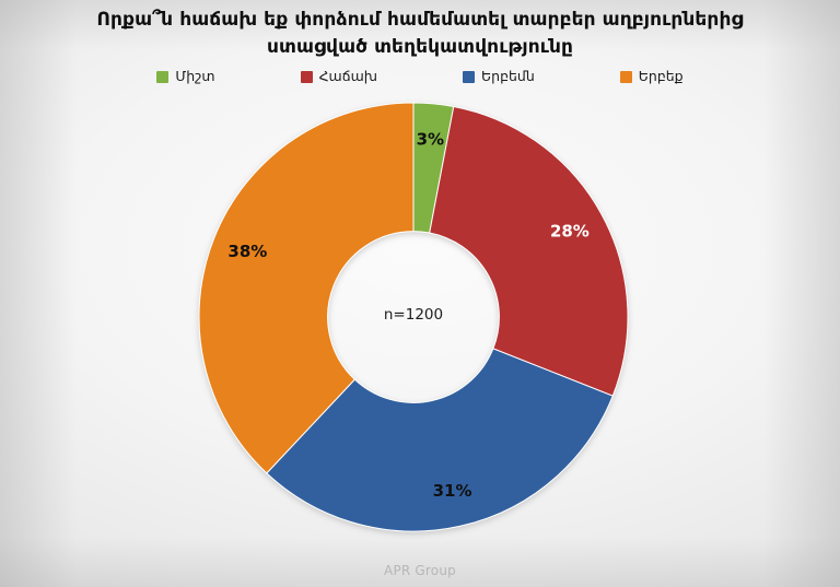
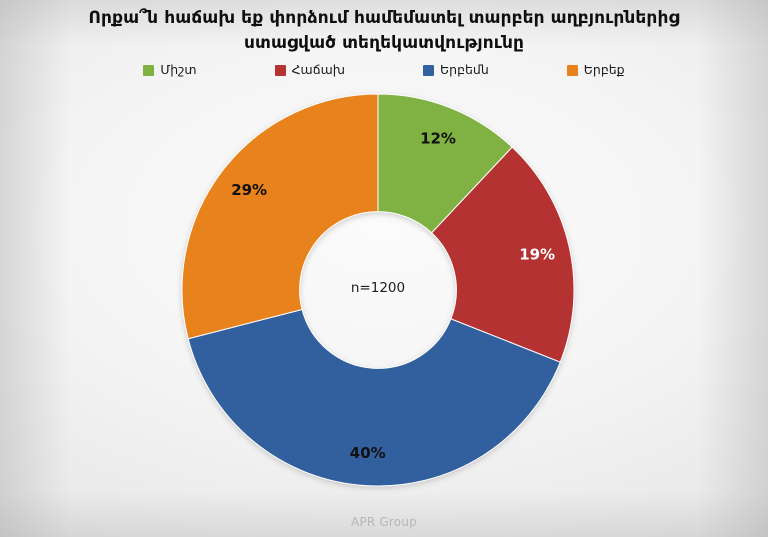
Միշտ: 3% -> 12%
Հաճախ: 28% -> 19%
Երբեմն: 31% -> 40%
Երբեք: 38% -> 29%
